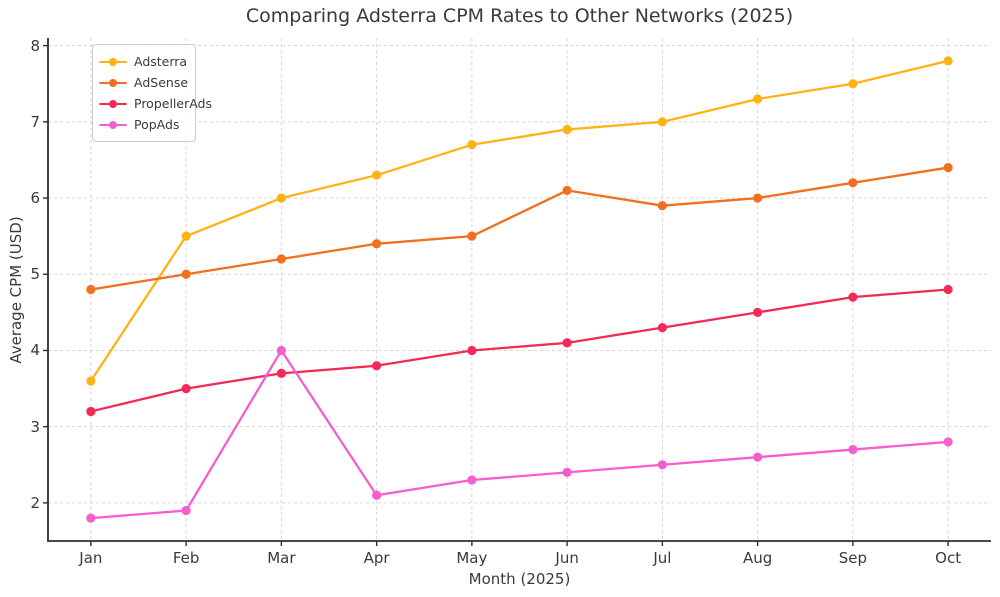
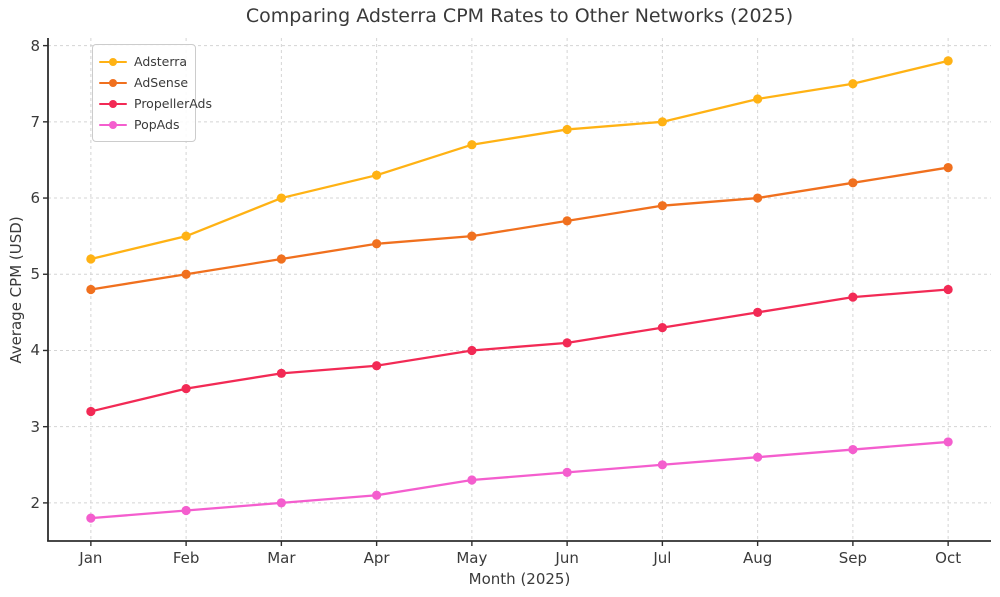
Adsterra/Jan: 3.6 -> 5.2
PopAds/Mar: 4.0 -> 2.0
AdSense/Jun: 6.1 -> 5.7
